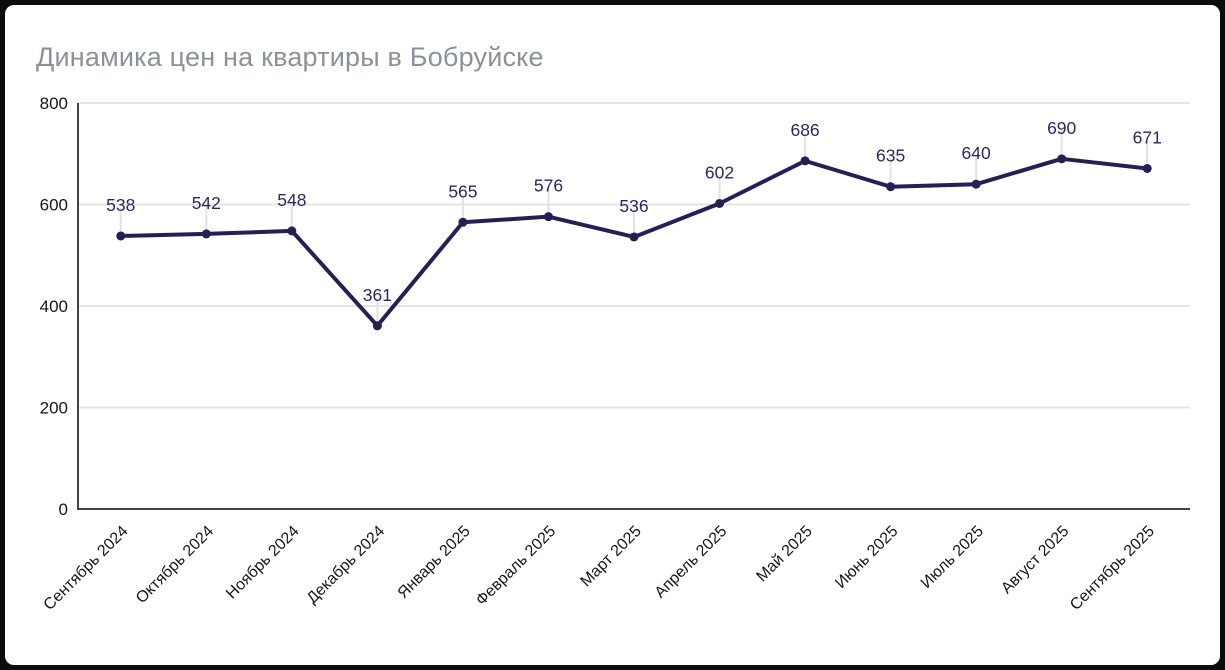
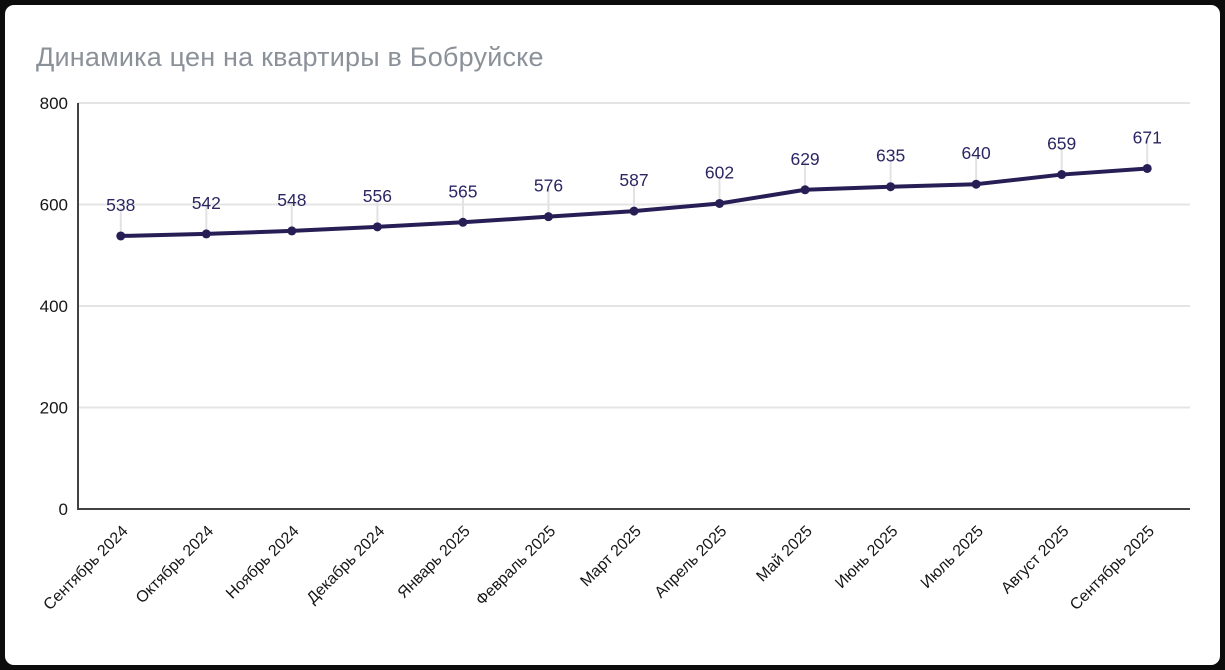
Декабрь 2024: 361 -> 556
Март 2025: 536 -> 587
Май 2025: 686 -> 629
Август 2025: 690 -> 659
